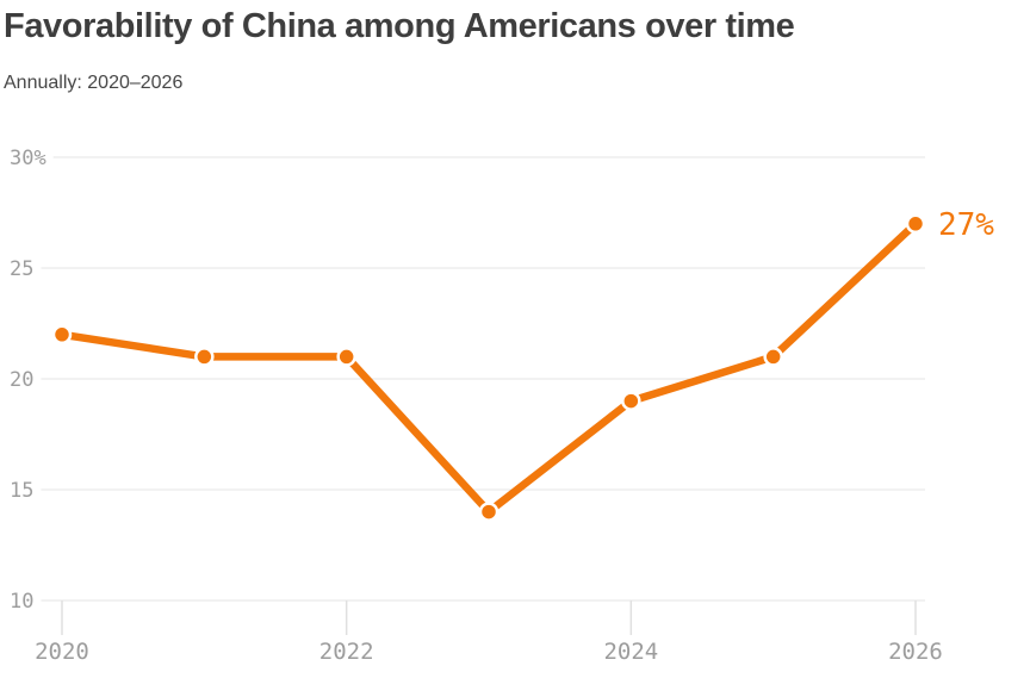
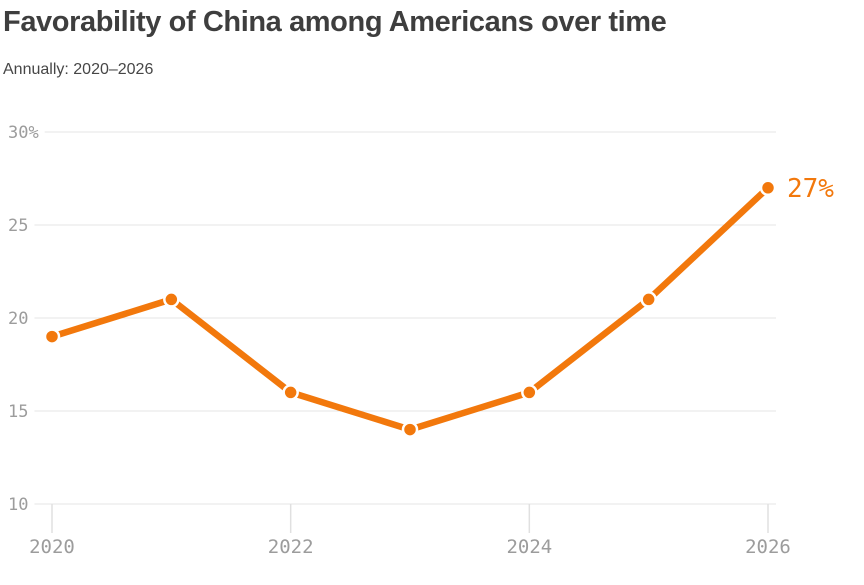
2020: 22% -> 19%
2022: 21% -> 16%
2024: 19% -> 16%
